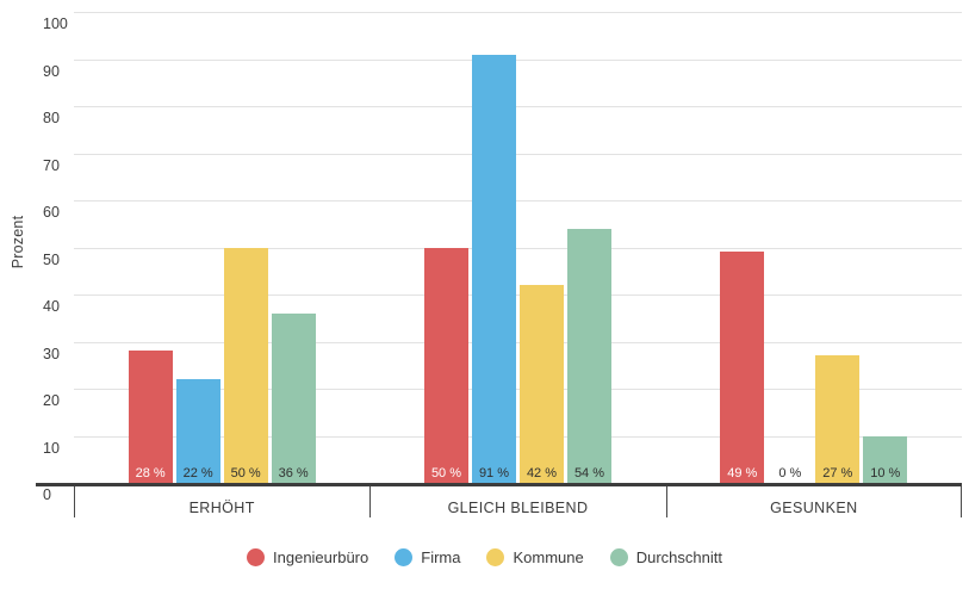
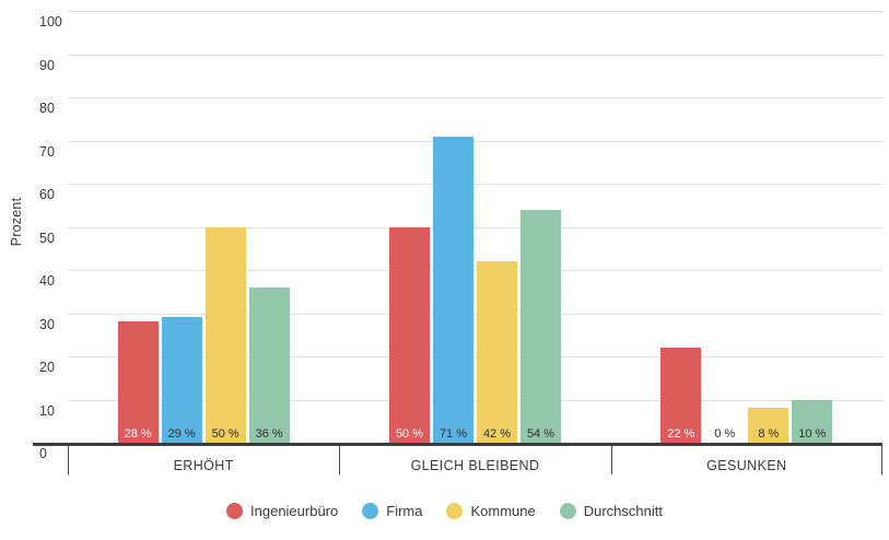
Firma/ERHÖHT: 22 -> 29
Firma/GLEICH BLEIBEND: 91 -> 71
Ingenieurbüro/GESUNKEN: 49 -> 22
Kommune/GESUNKEN: 27 -> 8
